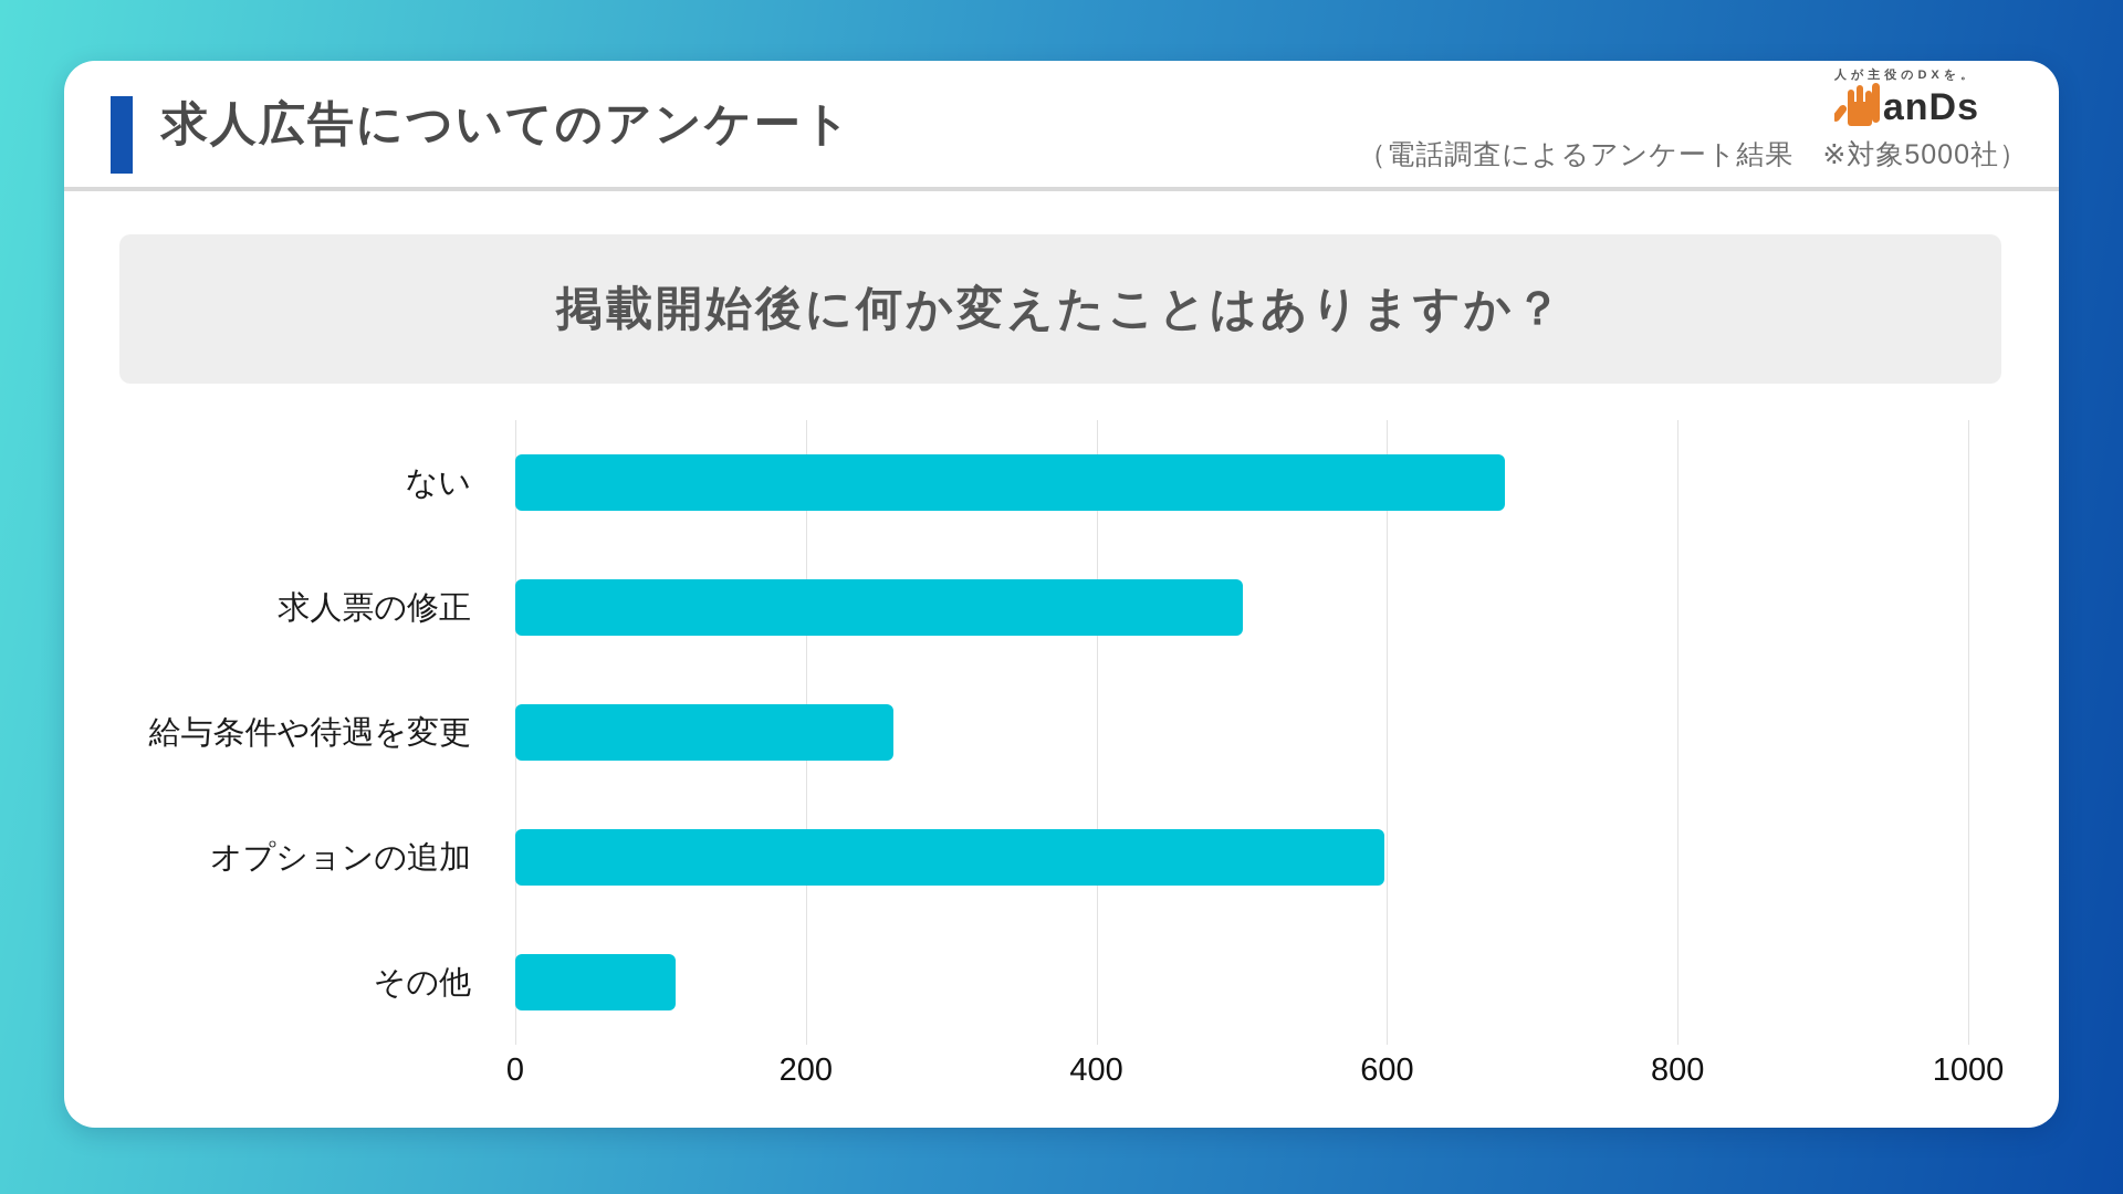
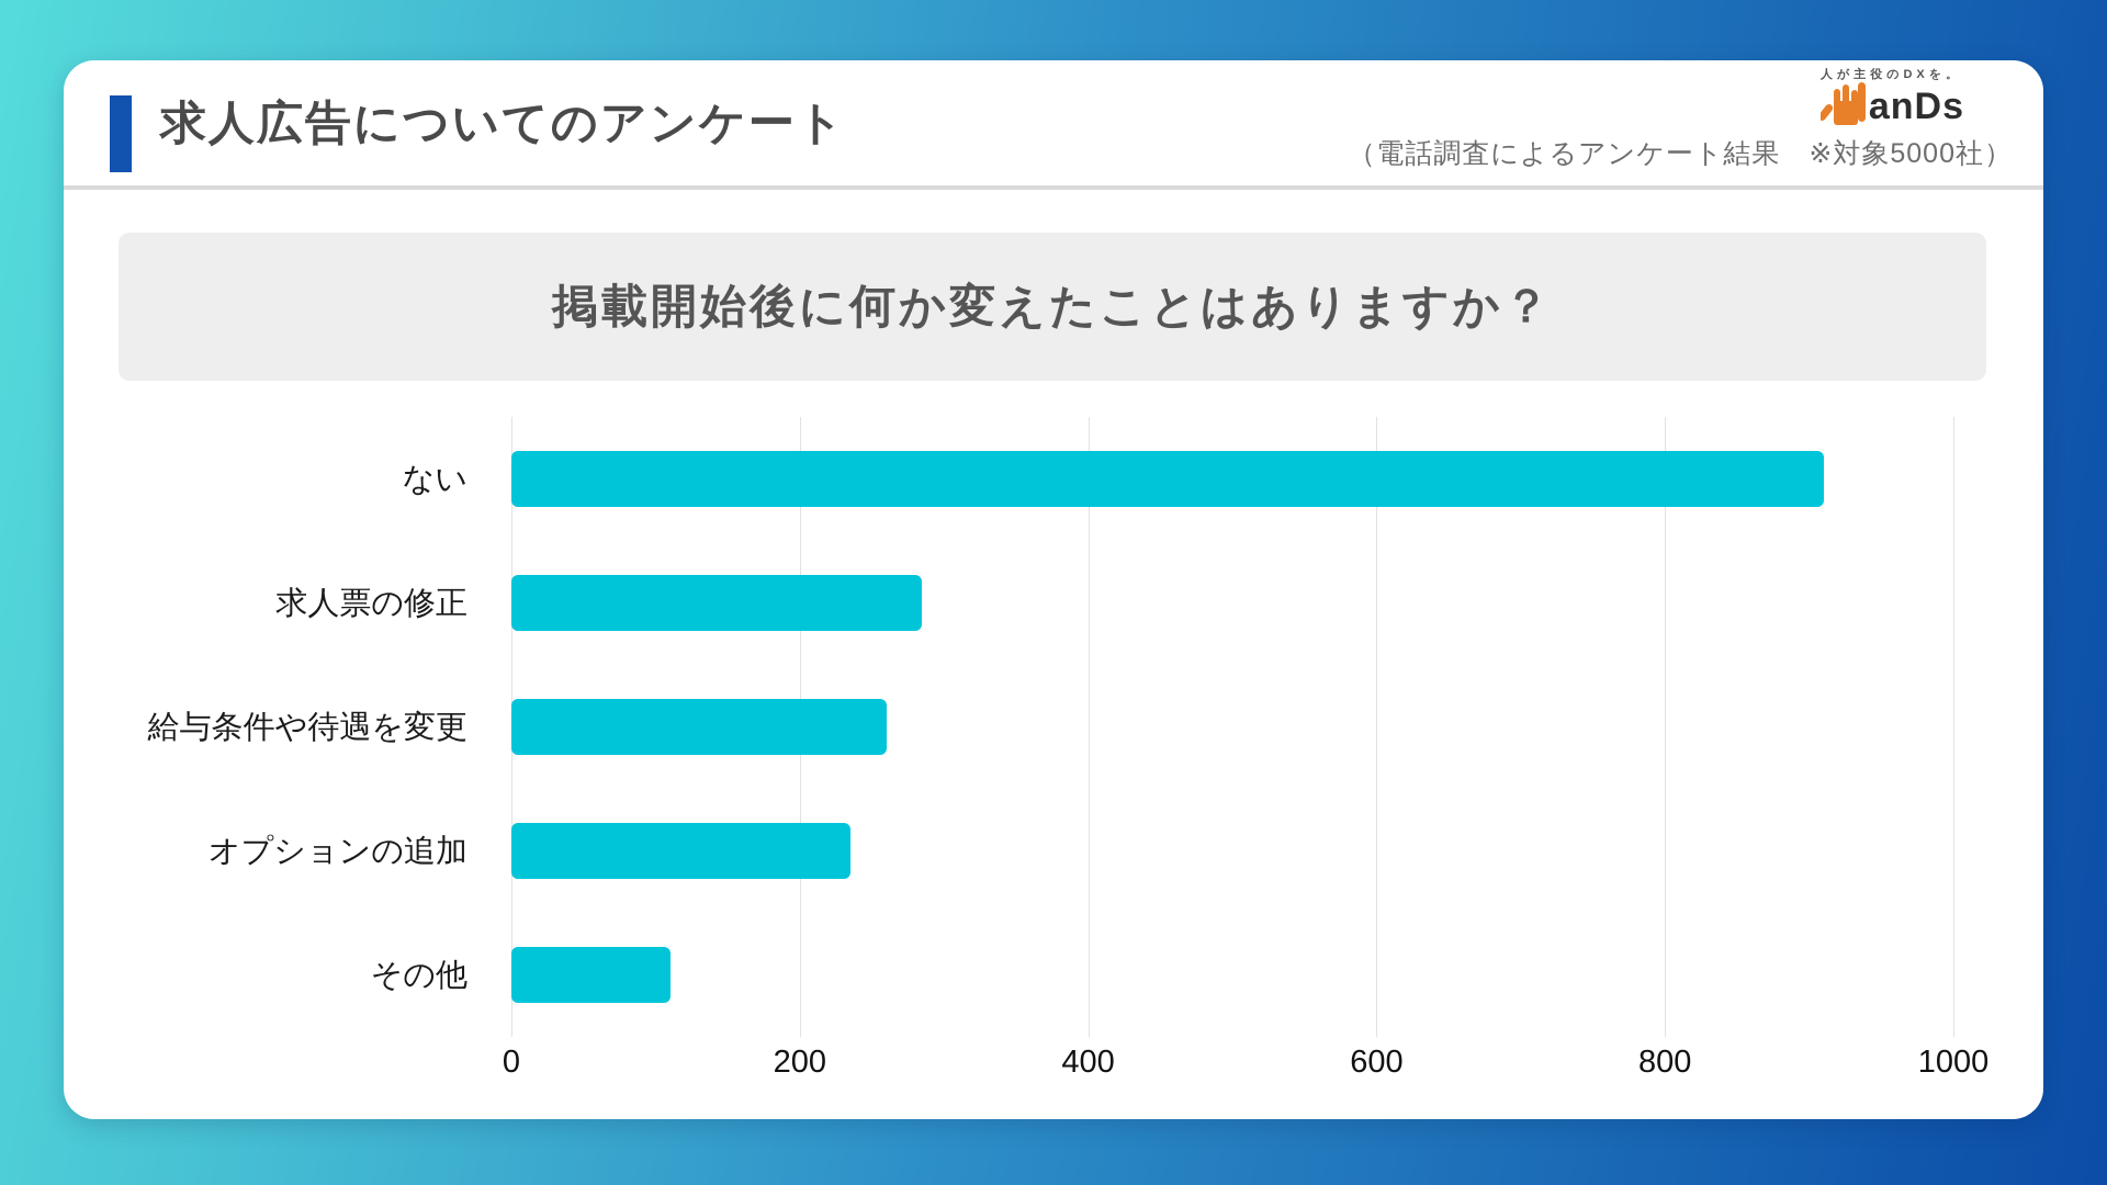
ない: 681 -> 910
求人票の修正: 501 -> 285
オプションの追加: 598 -> 235
